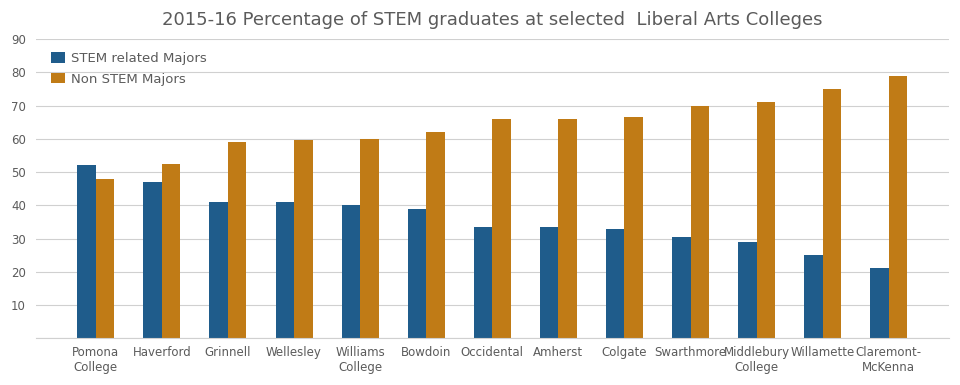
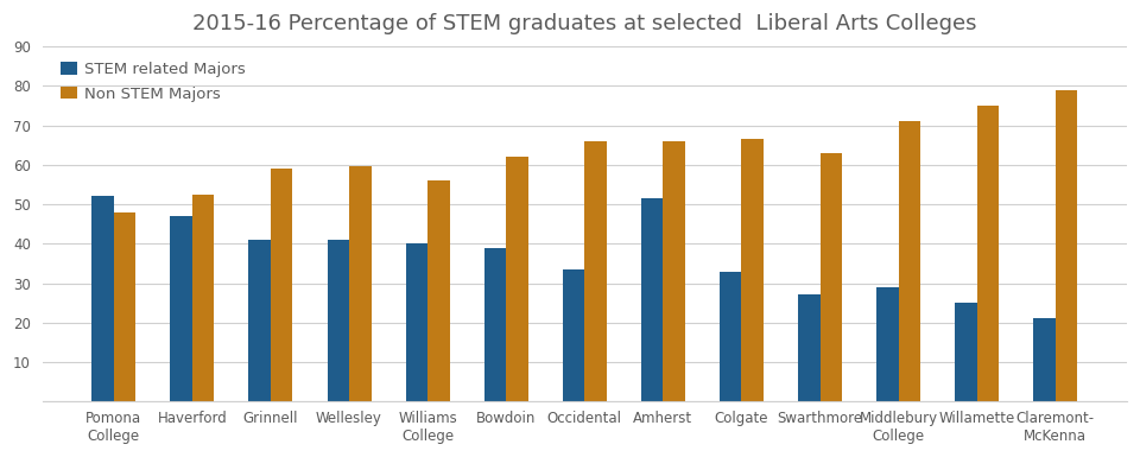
Non STEM Majors/Williams College: 60.0 -> 56.0
STEM related Majors/Amherst: 33.5 -> 51.5
STEM related Majors/Swarthmore: 30.5 -> 27.0
Non STEM Majors/Swarthmore: 70.0 -> 63.0
